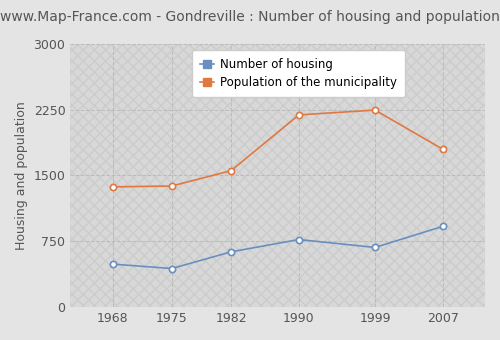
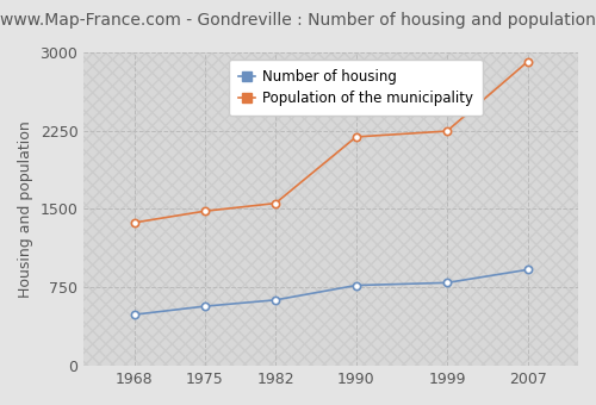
Number of housing/1975: 440 -> 570
Population of the municipality/1975: 1380 -> 1480
Number of housing/1999: 680 -> 800
Population of the municipality/2007: 1800 -> 2910
